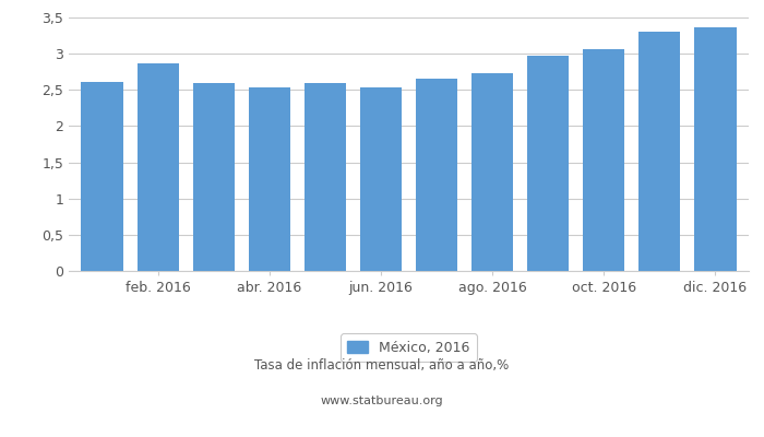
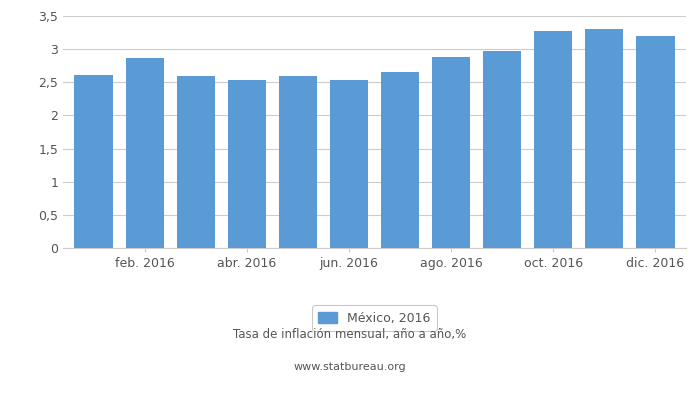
ago. 2016: 2,73 -> 2,88
oct. 2016: 3,06 -> 3,28
dic. 2016: 3,36 -> 3,20
